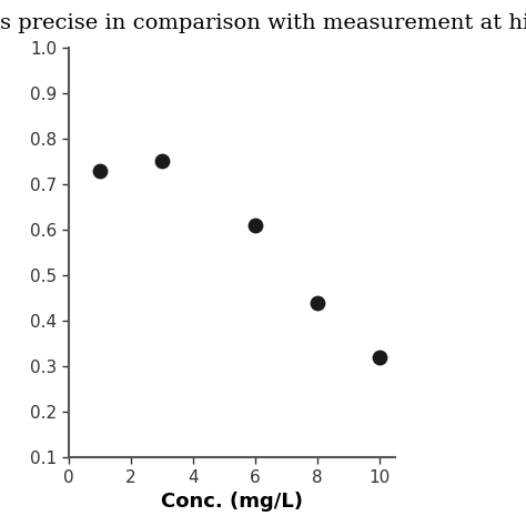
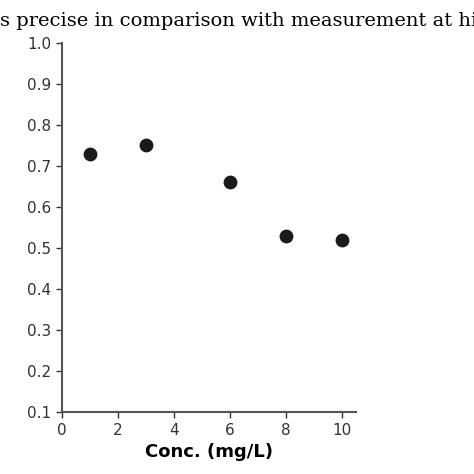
6: 0.61 -> 0.66
8: 0.44 -> 0.53
10: 0.32 -> 0.52
